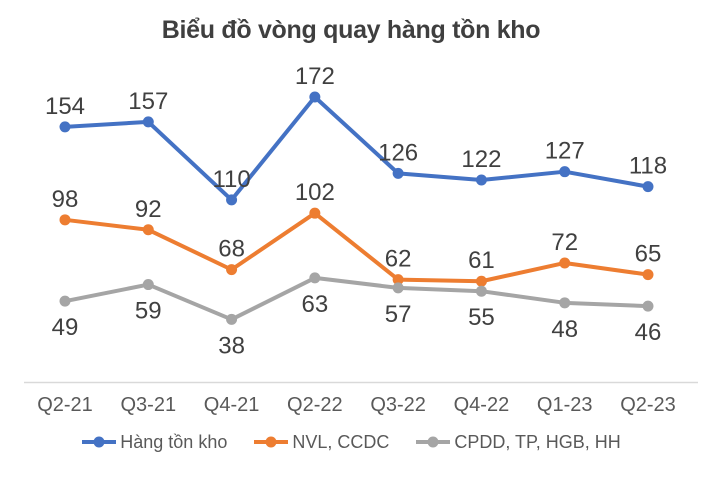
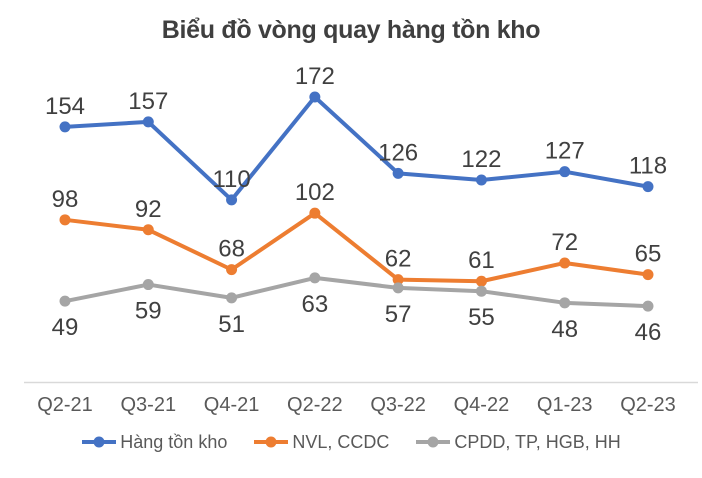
CPDD, TP, HGB, HH/Q4-21: 38 -> 51
